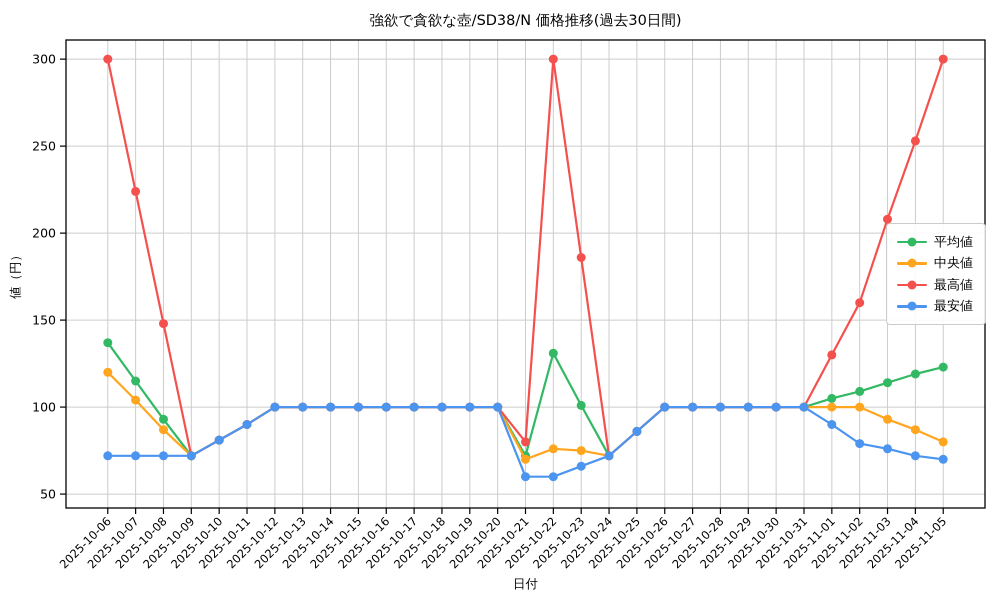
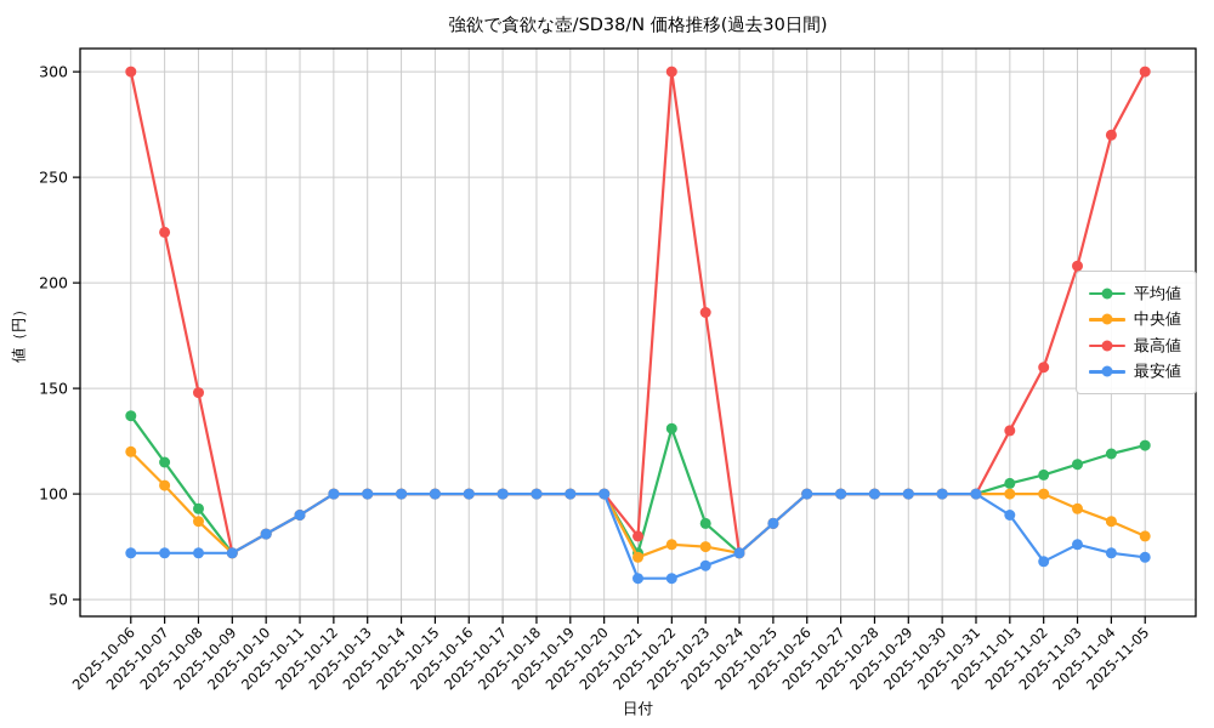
平均値/2025-10-23: 101 -> 86
最安値/2025-11-02: 79 -> 68
最高値/2025-11-04: 253 -> 270
